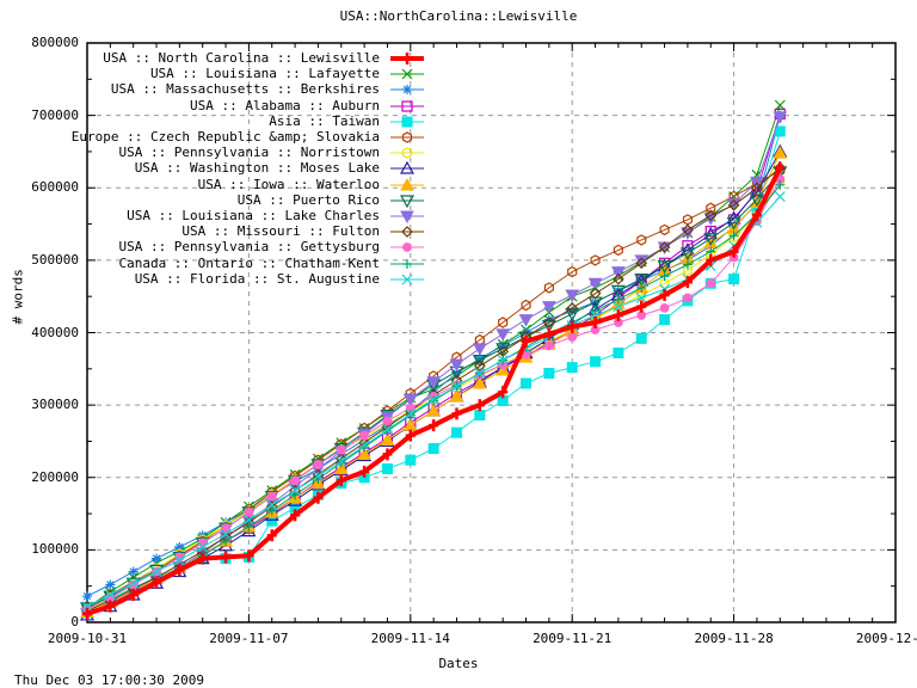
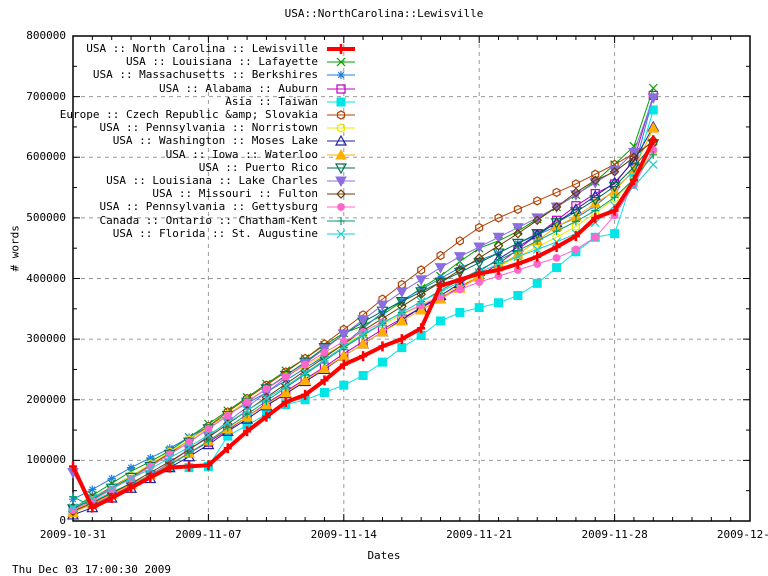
USA :: North Carolina :: Lewisville/0: 10000 -> 90000
USA :: Louisiana :: Lake Charles/0: 10000 -> 80000
Canada :: Ontario :: Chatham-Kent/0: 10000 -> 40000
